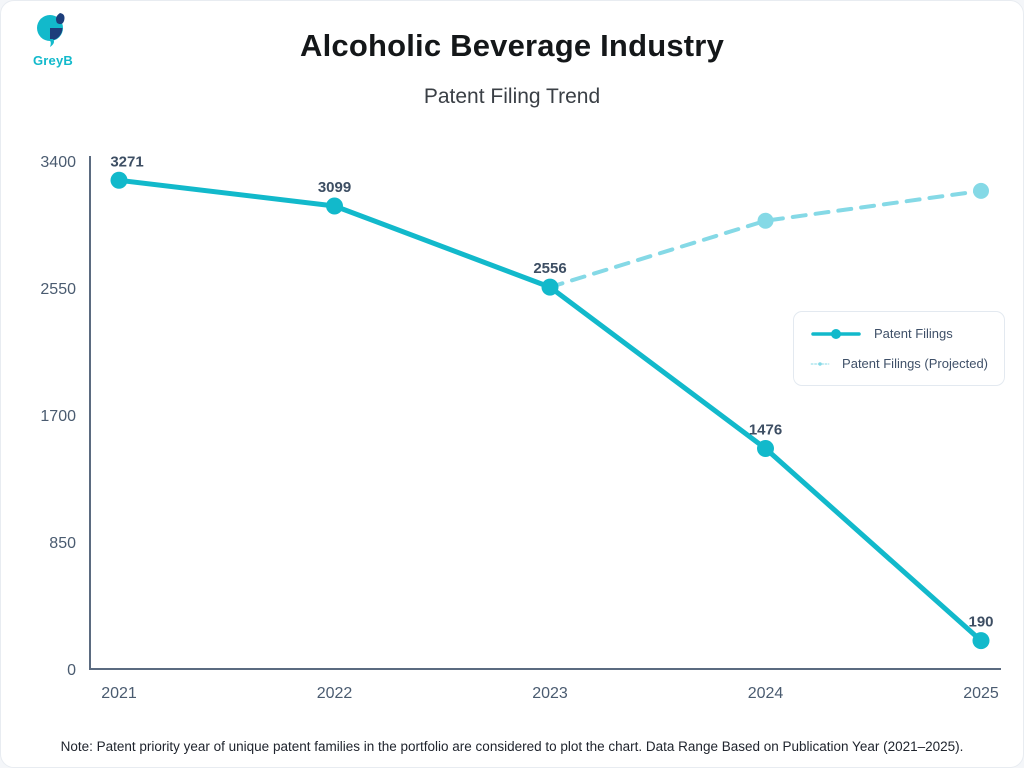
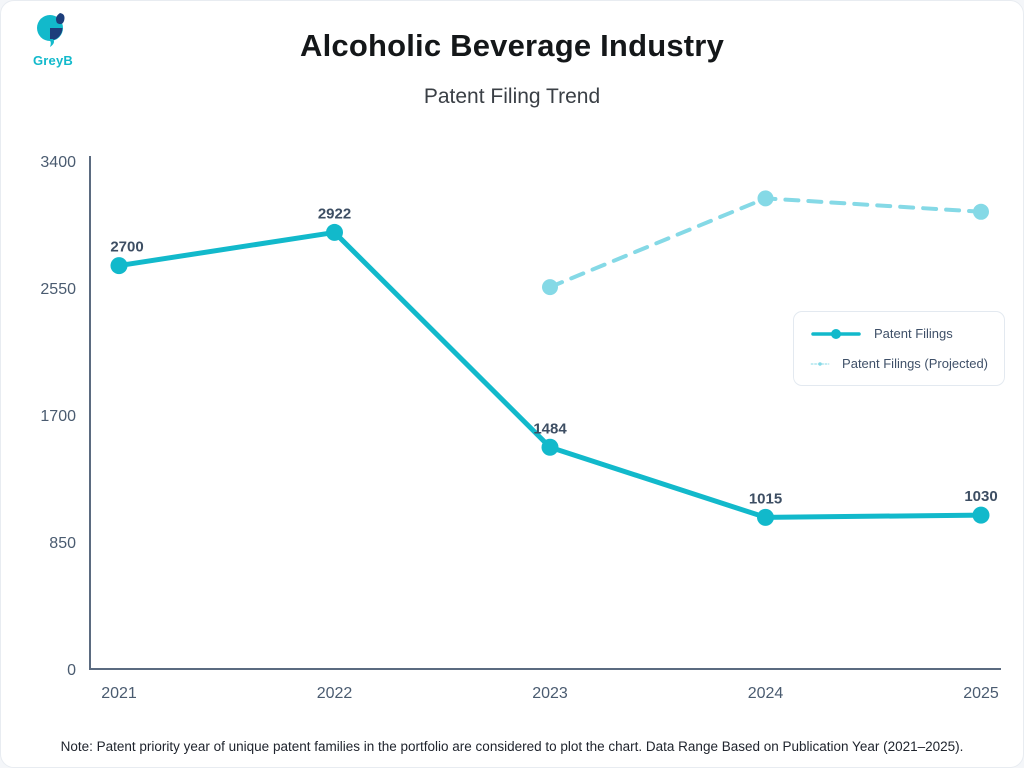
Patent Filings/2021: 3271 -> 2700
Patent Filings/2022: 3099 -> 2922
Patent Filings/2023: 2556 -> 1484
Patent Filings/2024: 1476 -> 1015
Patent Filings (Projected)/2024: 3000 -> 3150
Patent Filings/2025: 190 -> 1030
Patent Filings (Projected)/2025: 3200 -> 3060
